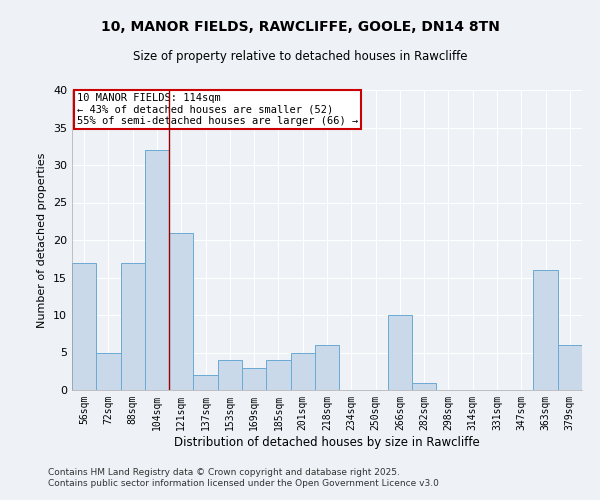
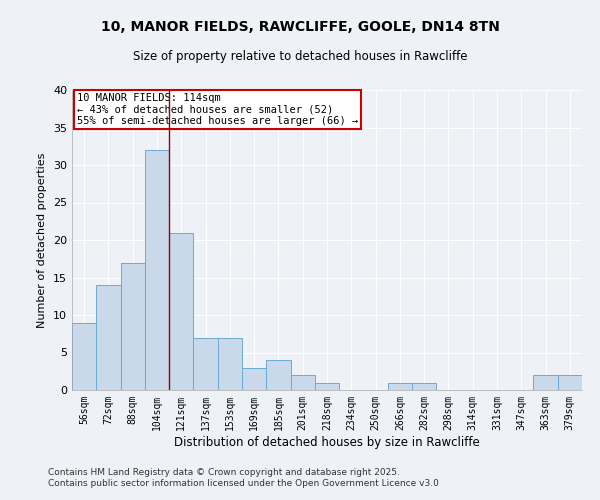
56sqm: 17 -> 9
72sqm: 5 -> 14
137sqm: 2 -> 7
153sqm: 4 -> 7
201sqm: 5 -> 2
218sqm: 6 -> 1
266sqm: 10 -> 1
363sqm: 16 -> 2
379sqm: 6 -> 2
